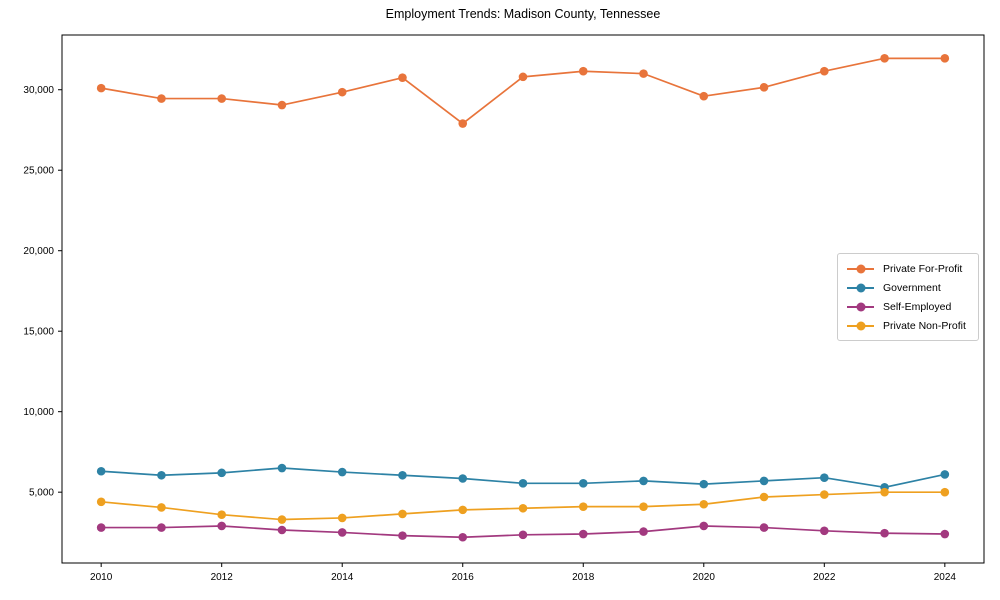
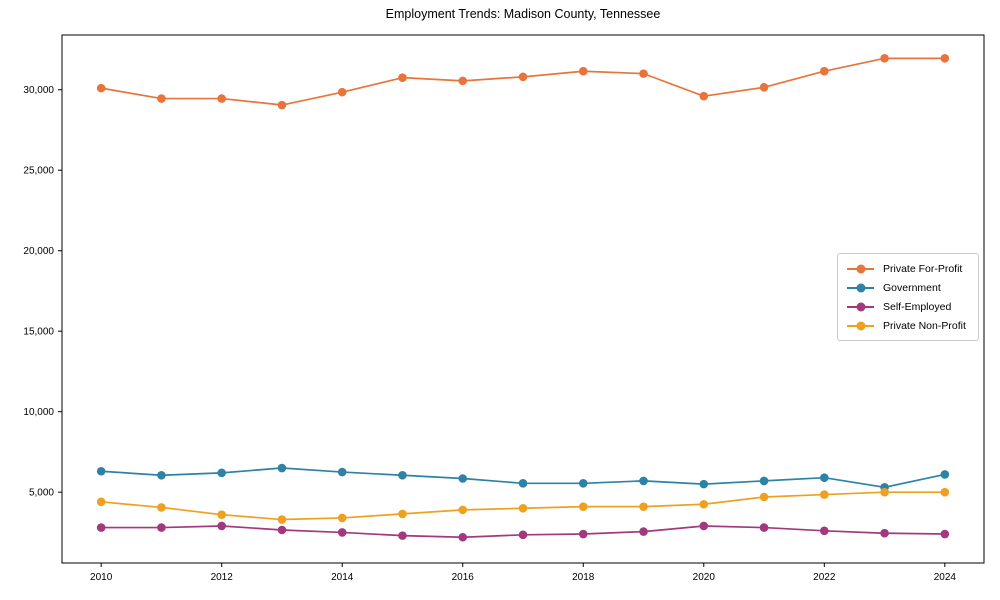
Private For-Profit/2016: 27900 -> 30600
